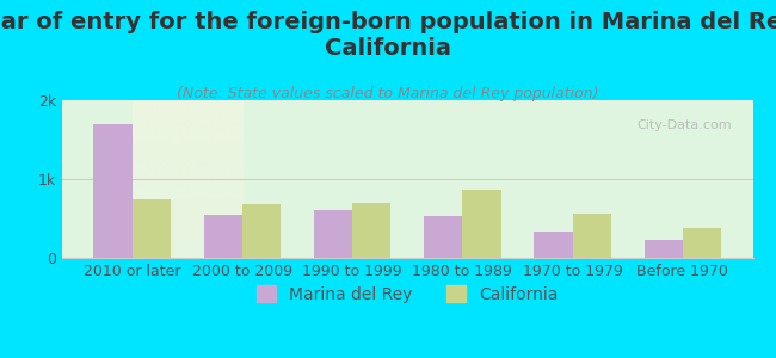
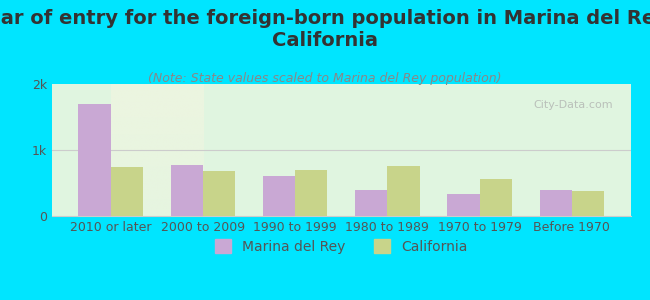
Marina del Rey/2000 to 2009: 0.55k -> 0.78k
Marina del Rey/1980 to 1989: 0.53k -> 0.40k
California/1980 to 1989: 0.87k -> 0.76k
Marina del Rey/Before 1970: 0.22k -> 0.40k
